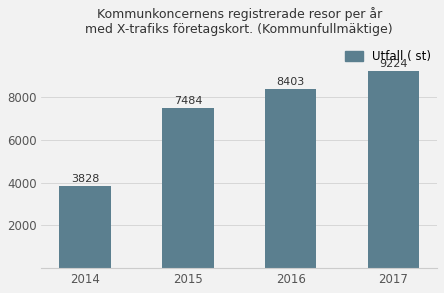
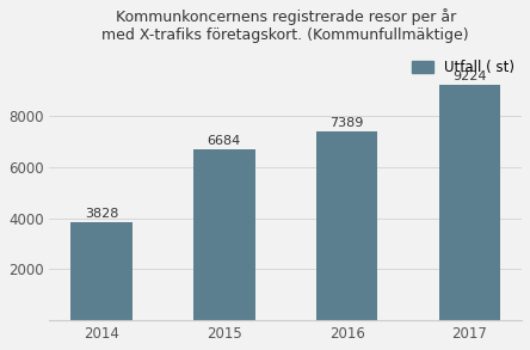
2015: 7484 -> 6684
2016: 8403 -> 7389
